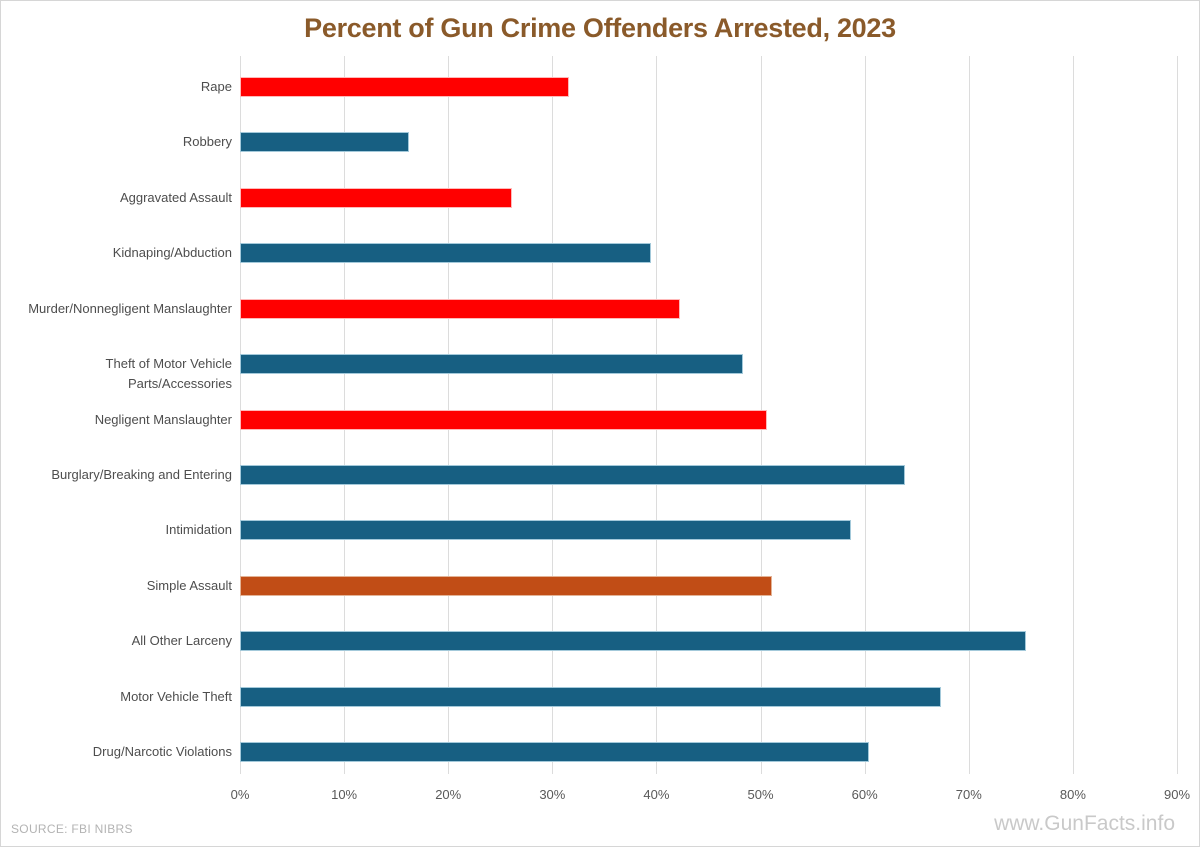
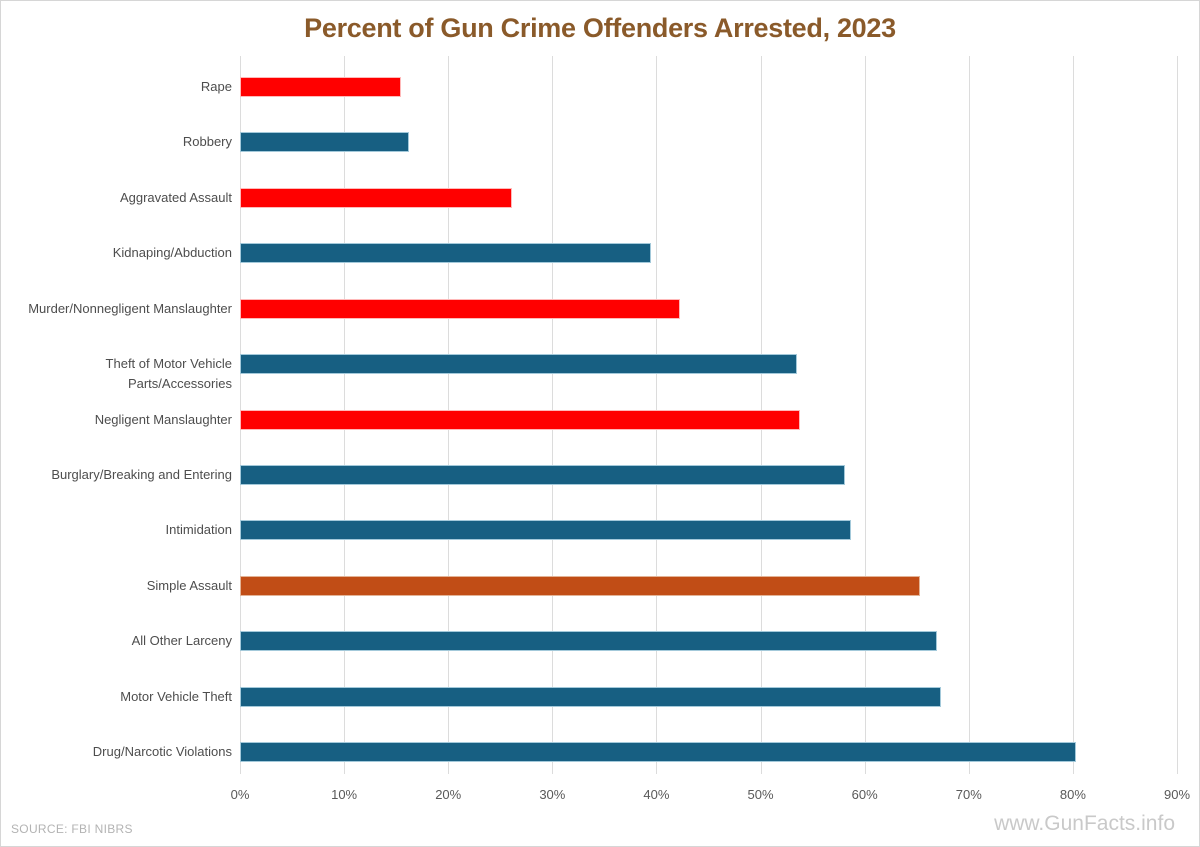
Rape: 31.6% -> 15.5%
Theft of Motor Vehicle Parts/Accessories: 48.3% -> 53.5%
Negligent Manslaughter: 50.6% -> 53.8%
Burglary/Breaking and Entering: 63.9% -> 58.1%
Simple Assault: 51.1% -> 65.3%
All Other Larceny: 75.5% -> 66.9%
Drug/Narcotic Violations: 60.4% -> 80.3%
